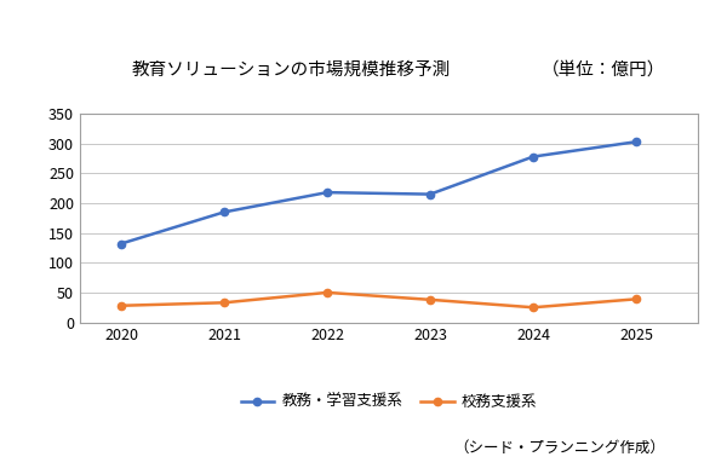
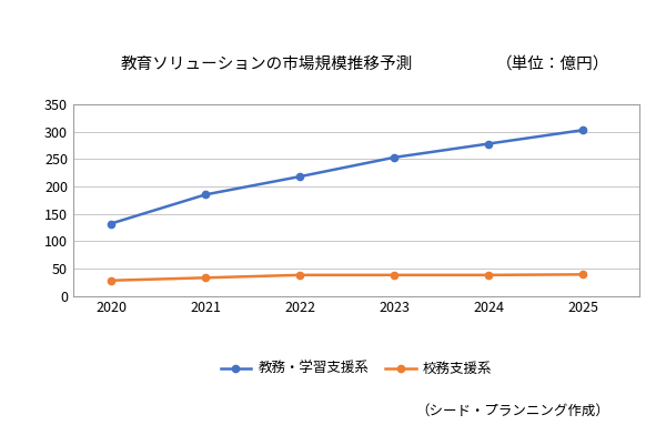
校務支援系/2022: 50 -> 38
教務・学習支援系/2023: 215 -> 253
校務支援系/2024: 25 -> 38
